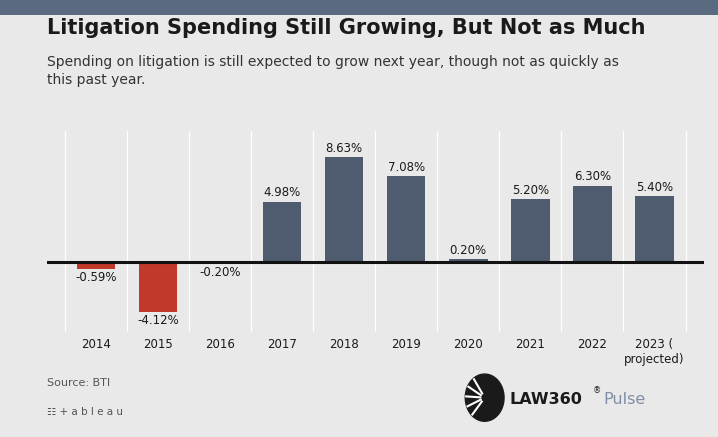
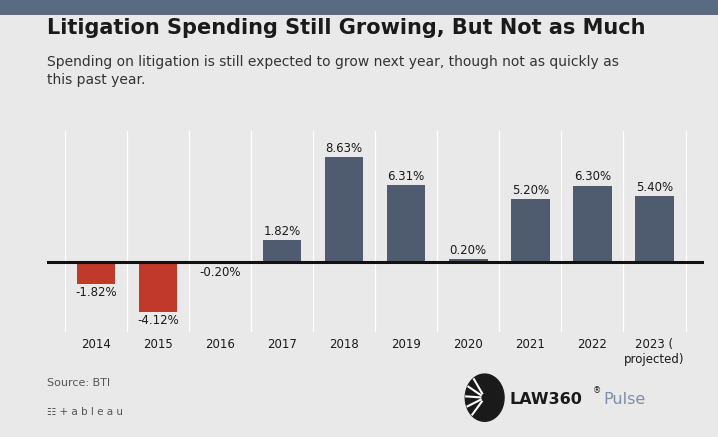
2014: -0.59% -> -1.82%
2017: 4.98% -> 1.82%
2019: 7.08% -> 6.31%
